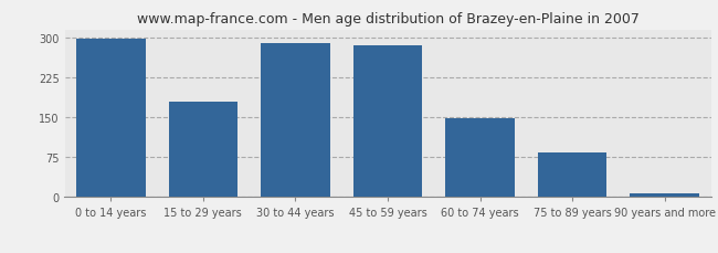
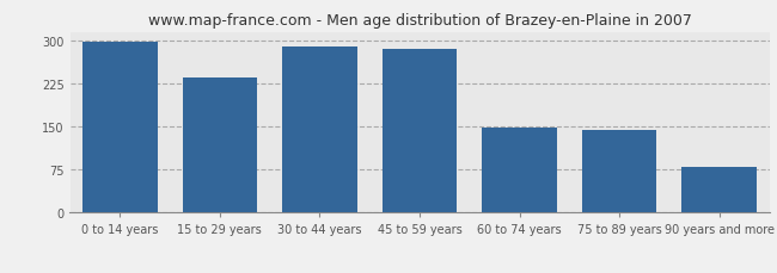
15 to 29 years: 180 -> 235
75 to 89 years: 83 -> 145
90 years and more: 7 -> 80
